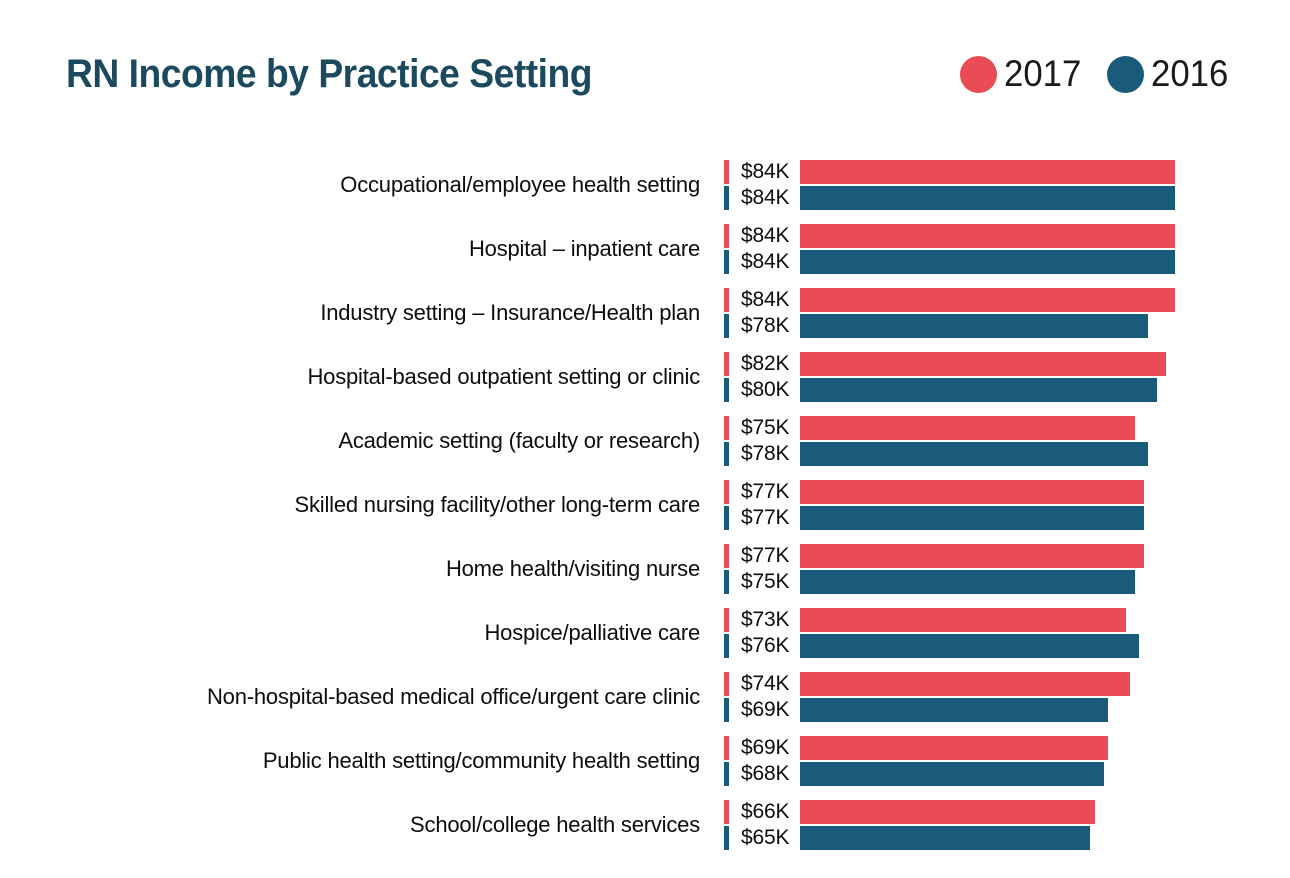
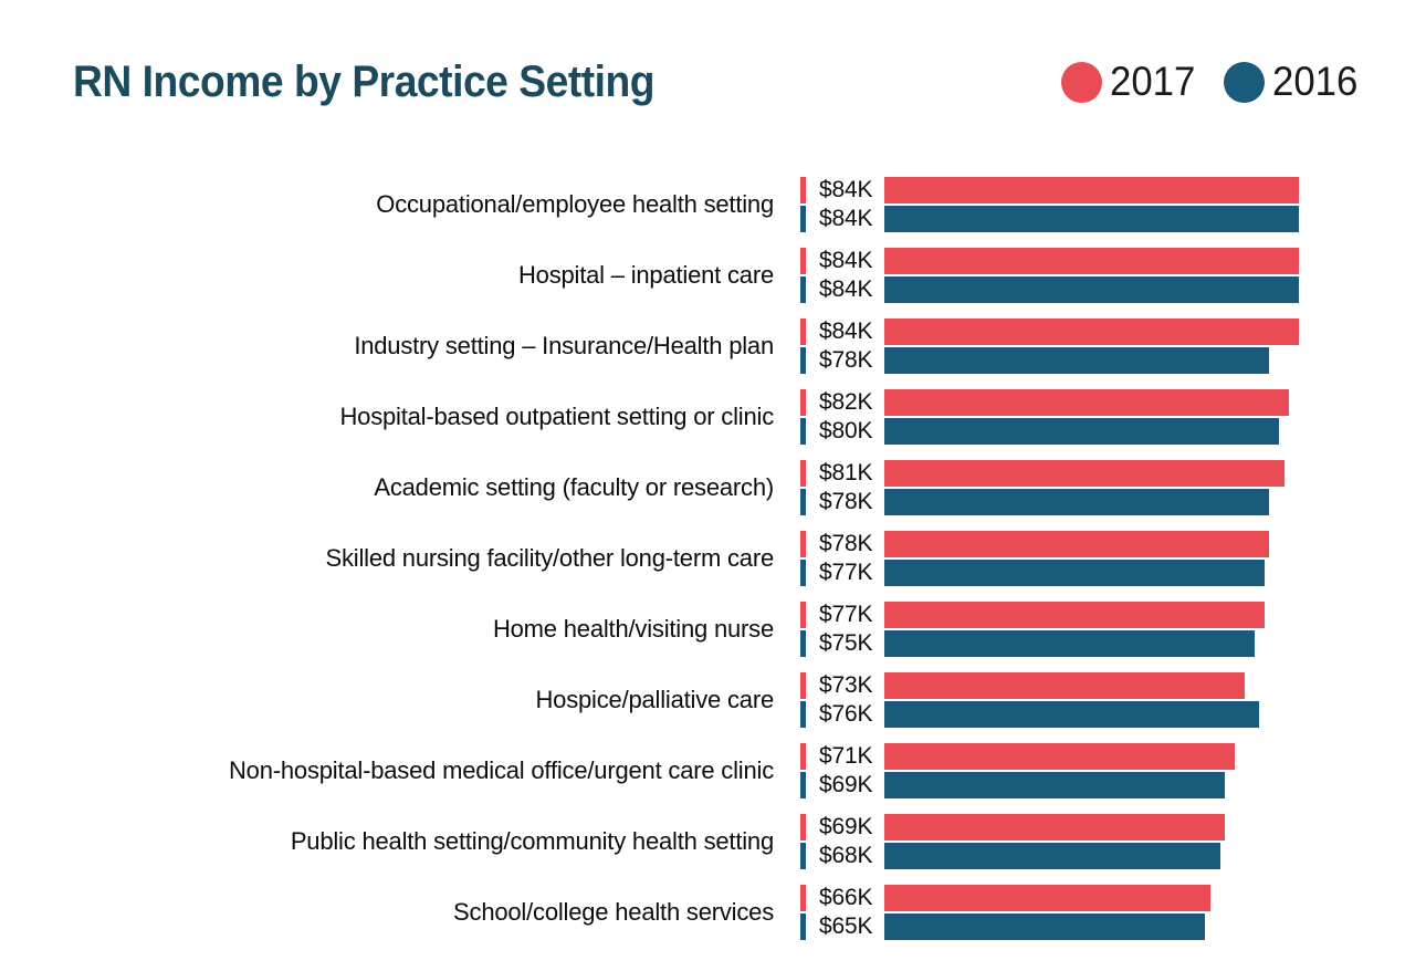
2017/Academic setting (faculty or research): $75K -> $81K
2017/Skilled nursing facility/other long-term care: $77K -> $78K
2017/Non-hospital-based medical office/urgent care clinic: $74K -> $71K
